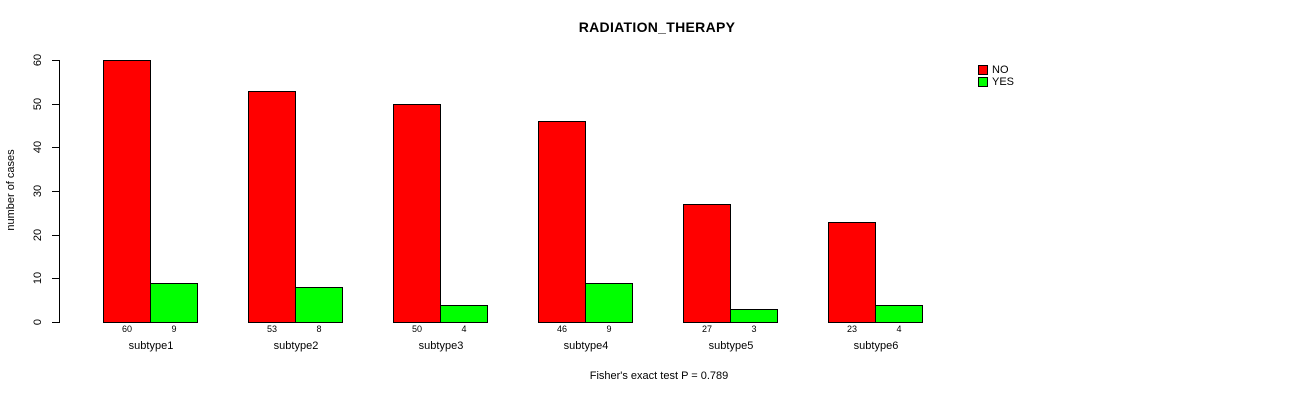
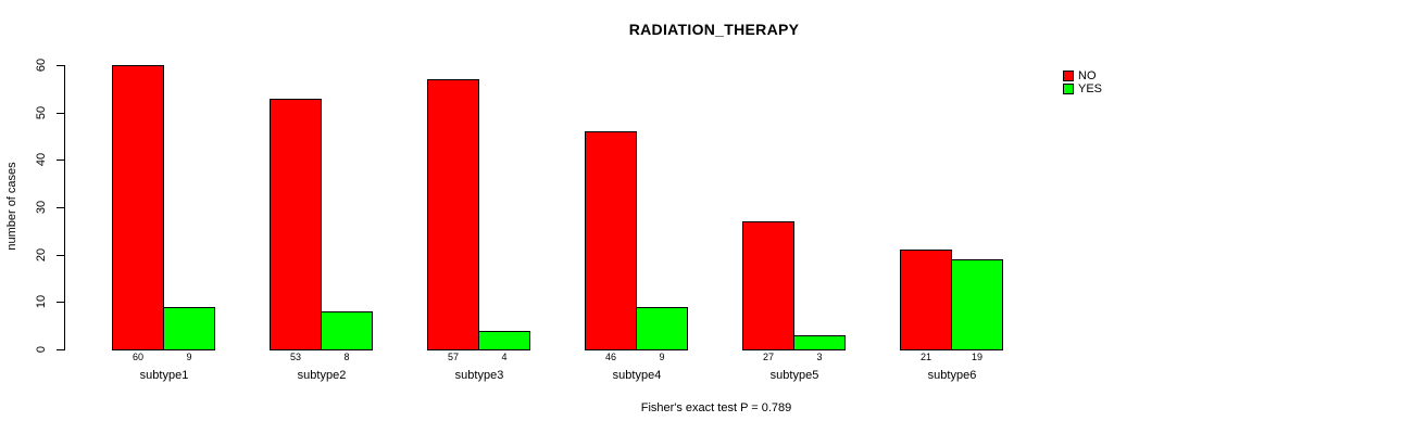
NO/subtype3: 50 -> 57
NO/subtype6: 23 -> 21
YES/subtype6: 4 -> 19
